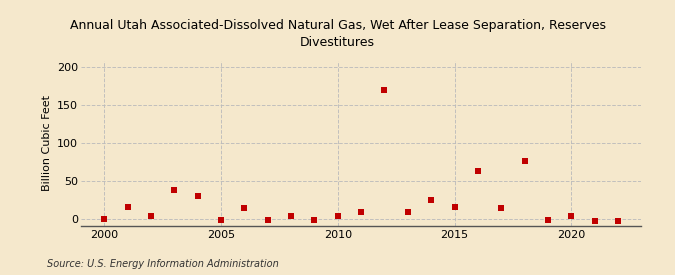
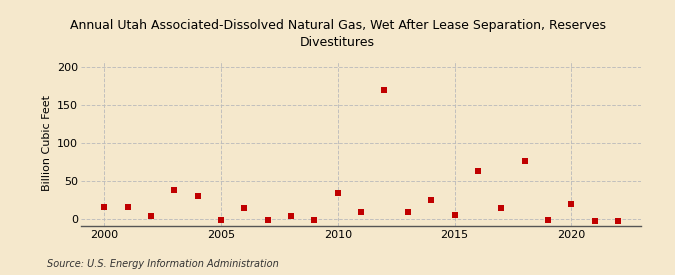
2000: 0 -> 16
2010: 5 -> 34
2015: 16 -> 6
2020: 4 -> 20
